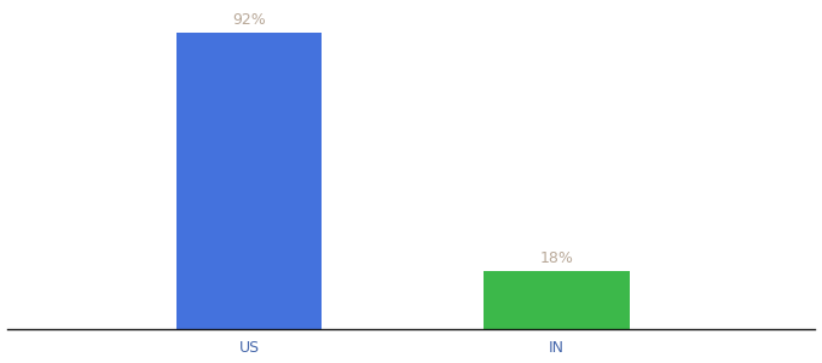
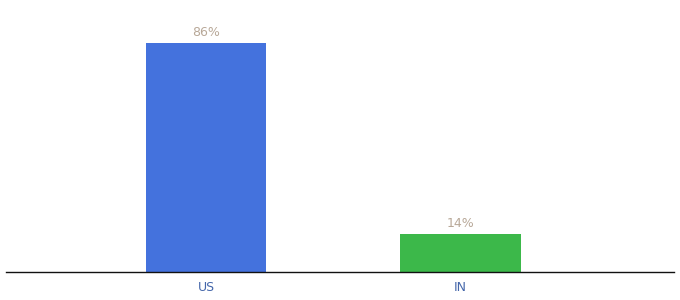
US: 92% -> 86%
IN: 18% -> 14%
